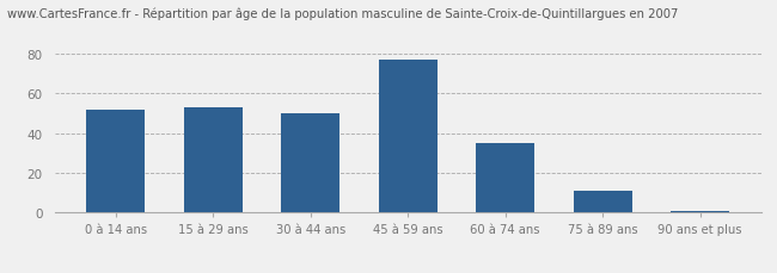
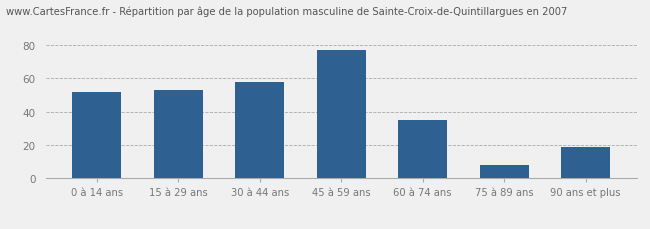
30 à 44 ans: 50 -> 58
75 à 89 ans: 11 -> 8
90 ans et plus: 1 -> 19
